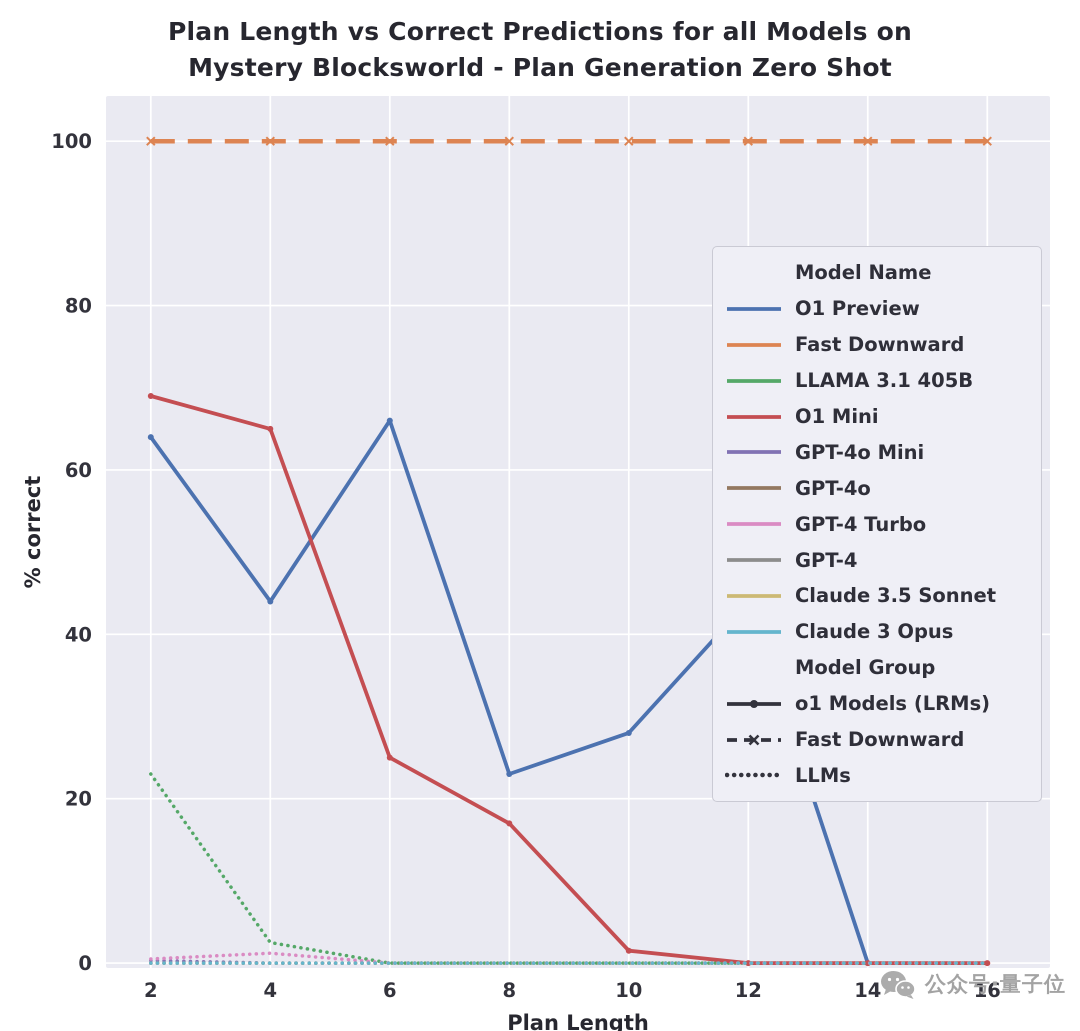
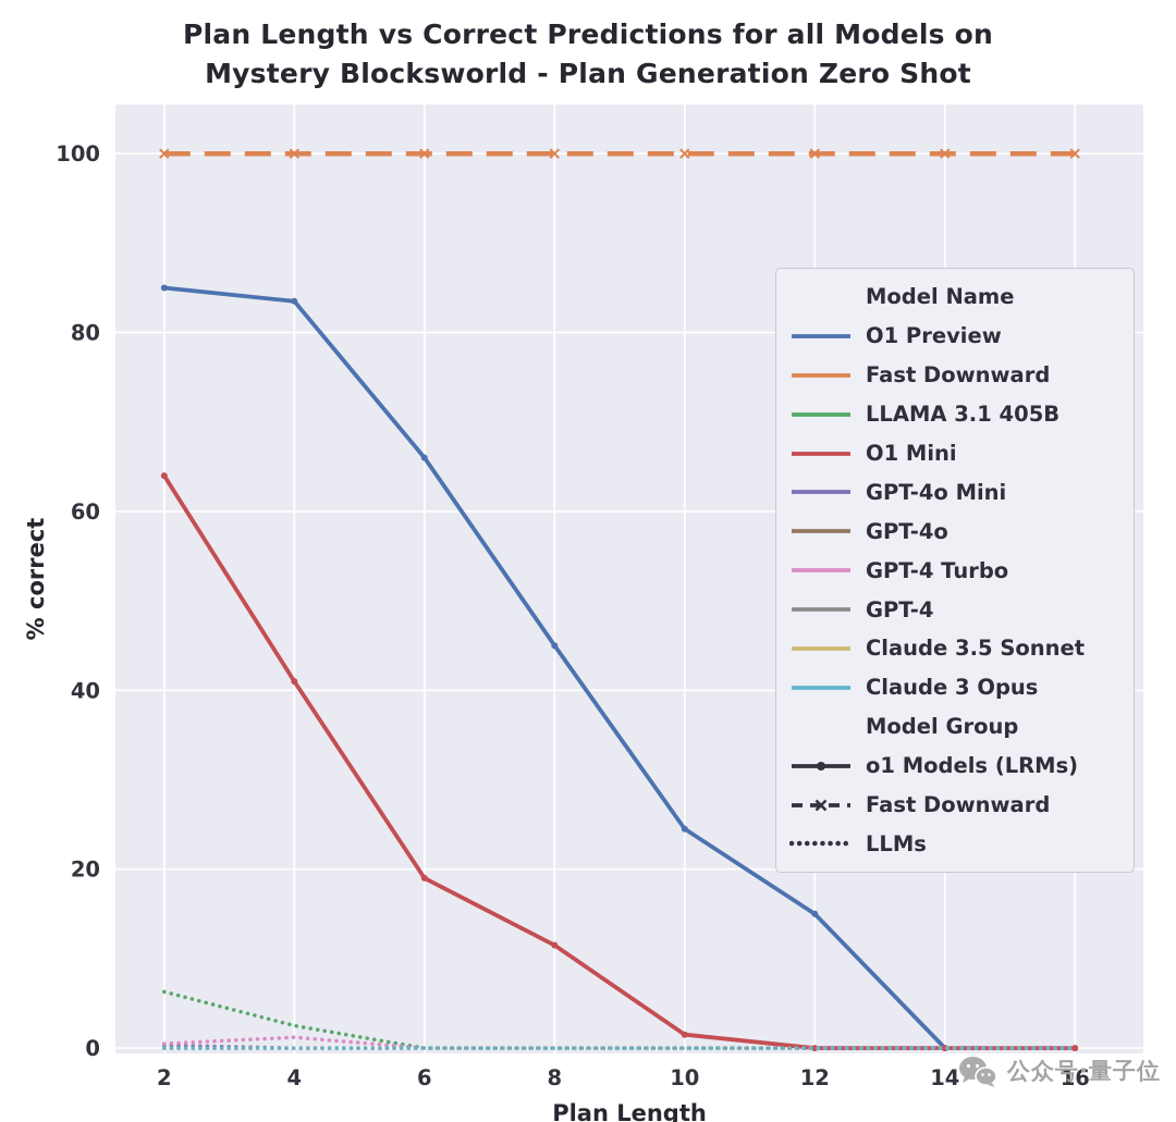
O1 Preview/2: 64 -> 85
LLAMA 3.1 405B/2: 23 -> 6
O1 Mini/2: 69 -> 64
O1 Preview/4: 44 -> 84
O1 Mini/4: 65 -> 41
O1 Mini/6: 25 -> 19
O1 Preview/8: 23 -> 45
O1 Mini/8: 17 -> 12
O1 Preview/10: 28 -> 24
O1 Preview/12: 44 -> 15
